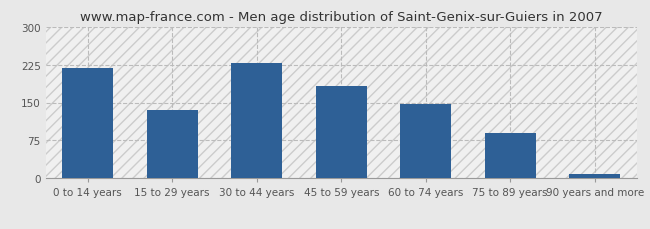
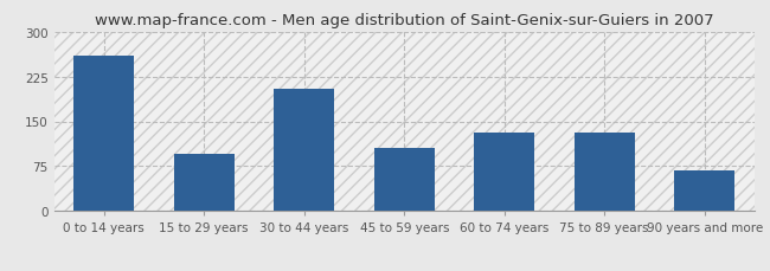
0 to 14 years: 218 -> 260
15 to 29 years: 136 -> 96
30 to 44 years: 228 -> 204
45 to 59 years: 183 -> 106
60 to 74 years: 148 -> 132
75 to 89 years: 90 -> 132
90 years and more: 8 -> 68
